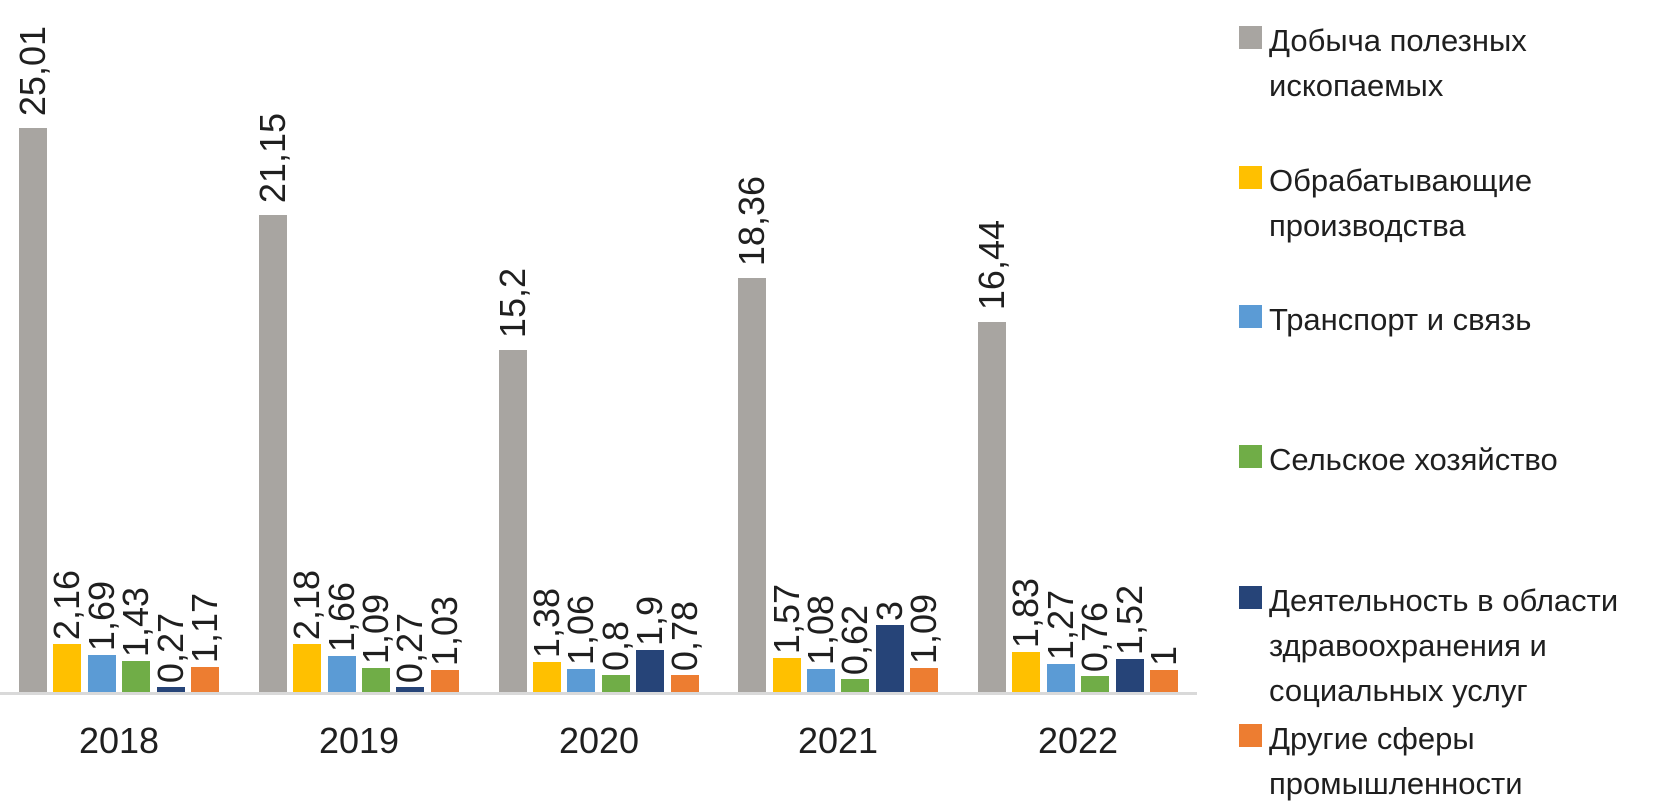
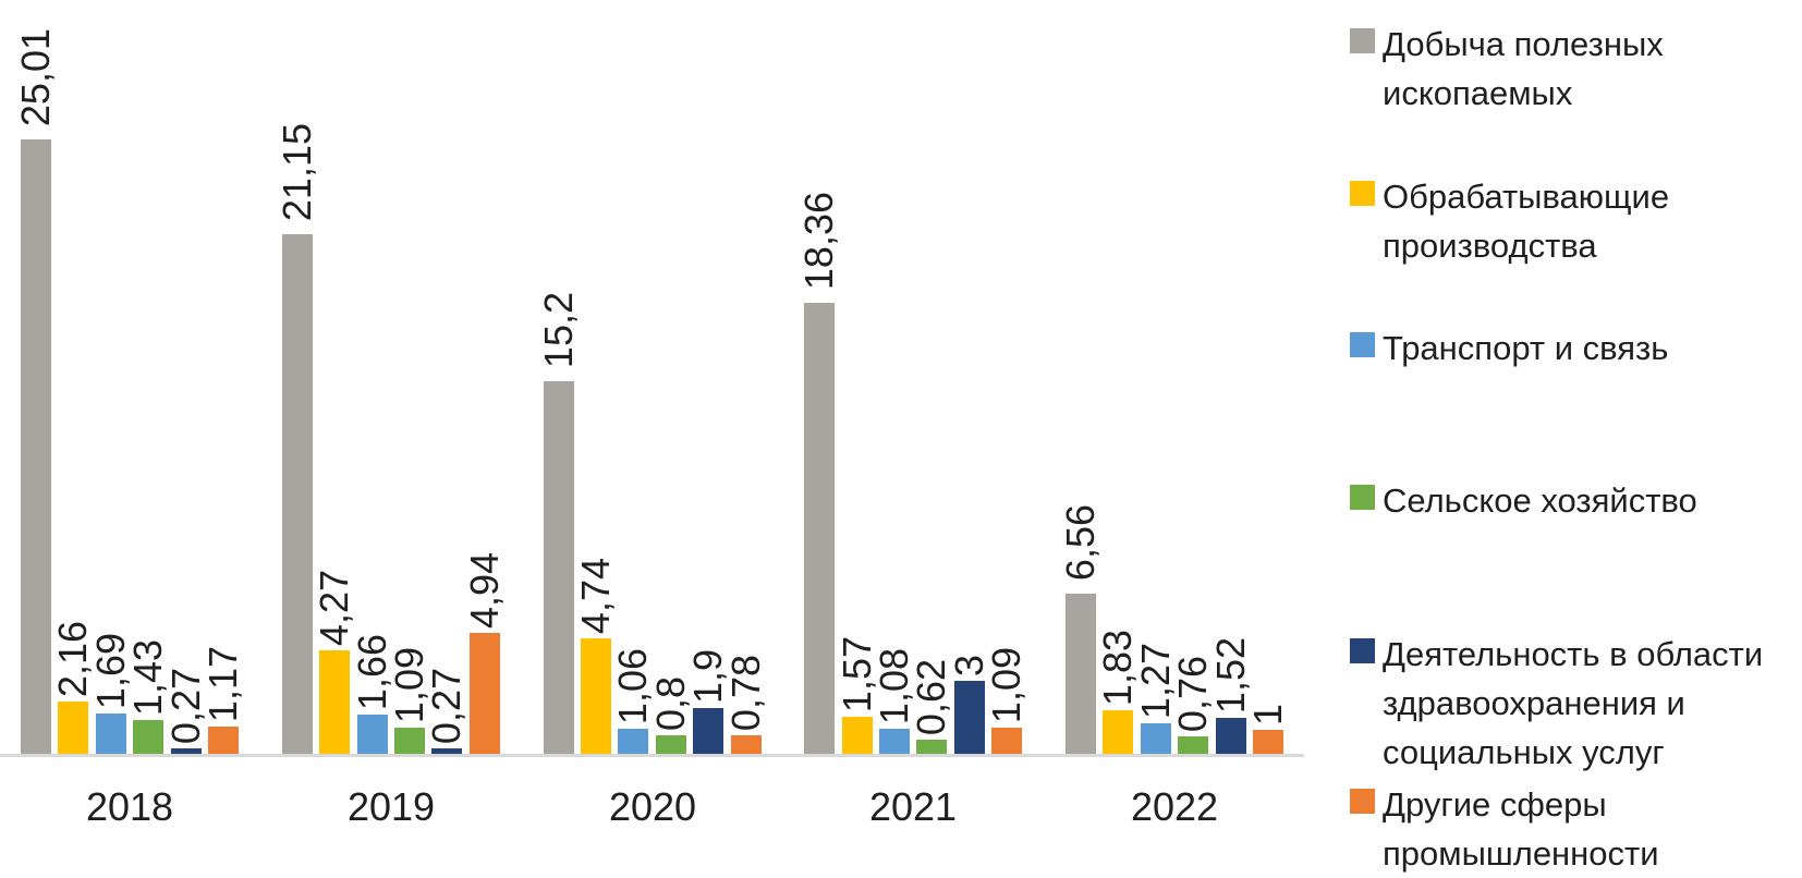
Обрабатывающие производства/2019: 2,18 -> 4,27
Другие сферы промышленности/2019: 1,03 -> 4,94
Обрабатывающие производства/2020: 1,38 -> 4,74
Добыча полезных ископаемых/2022: 16,44 -> 6,56
